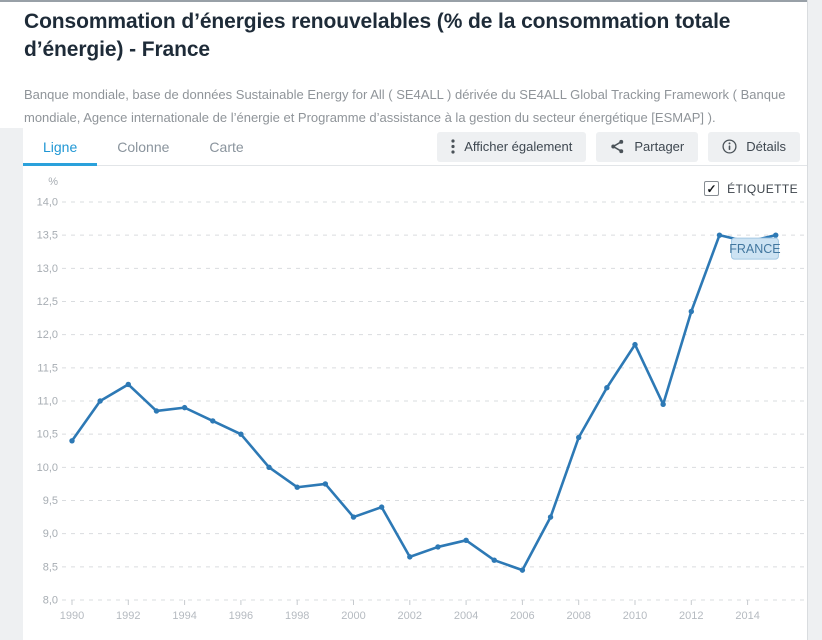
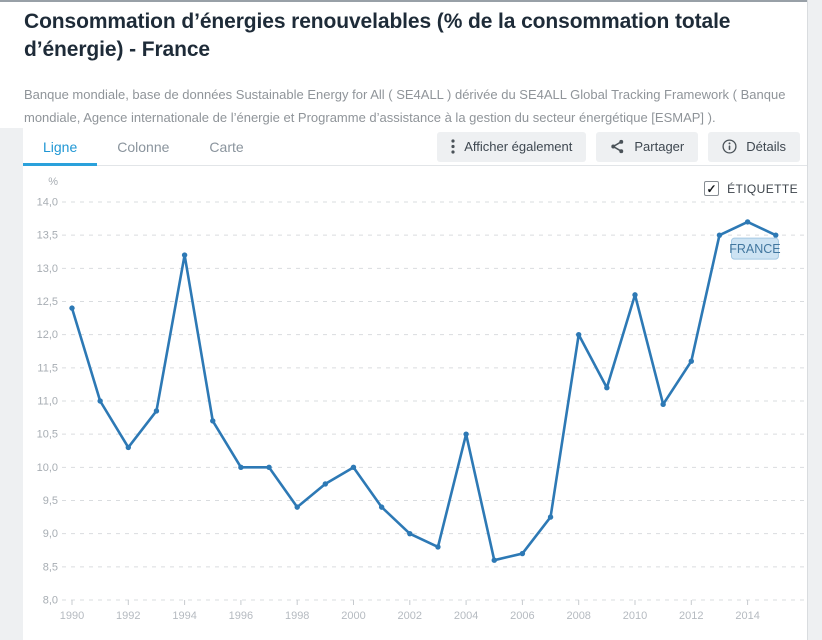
1990: 10,4 -> 12,4
1992: 11,2 -> 10,3
1994: 10,9 -> 13,2
1996: 10,5 -> 10,0
1998: 9,7 -> 9,4
2000: 9,2 -> 10,0
2002: 8,7 -> 9,0
2004: 8,9 -> 10,5
2006: 8,4 -> 8,7
2008: 10,4 -> 12,0
2010: 11,8 -> 12,6
2012: 12,3 -> 11,6
2014: 13,4 -> 13,7
